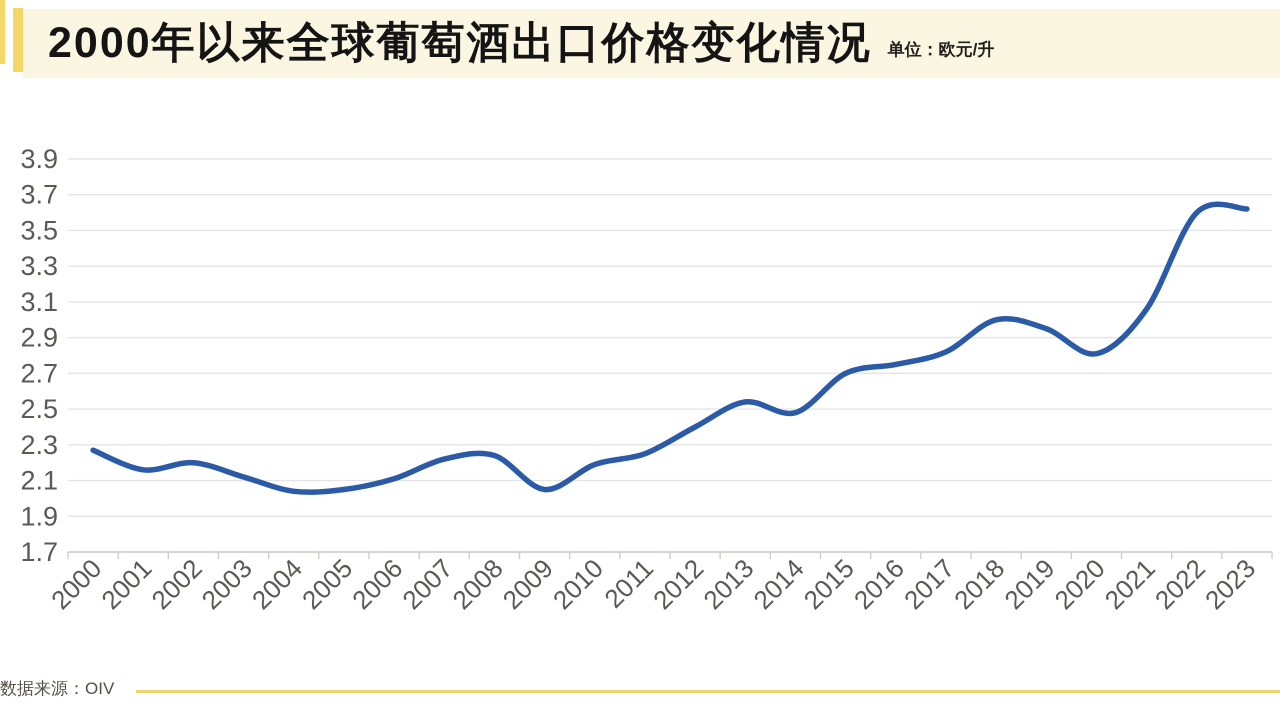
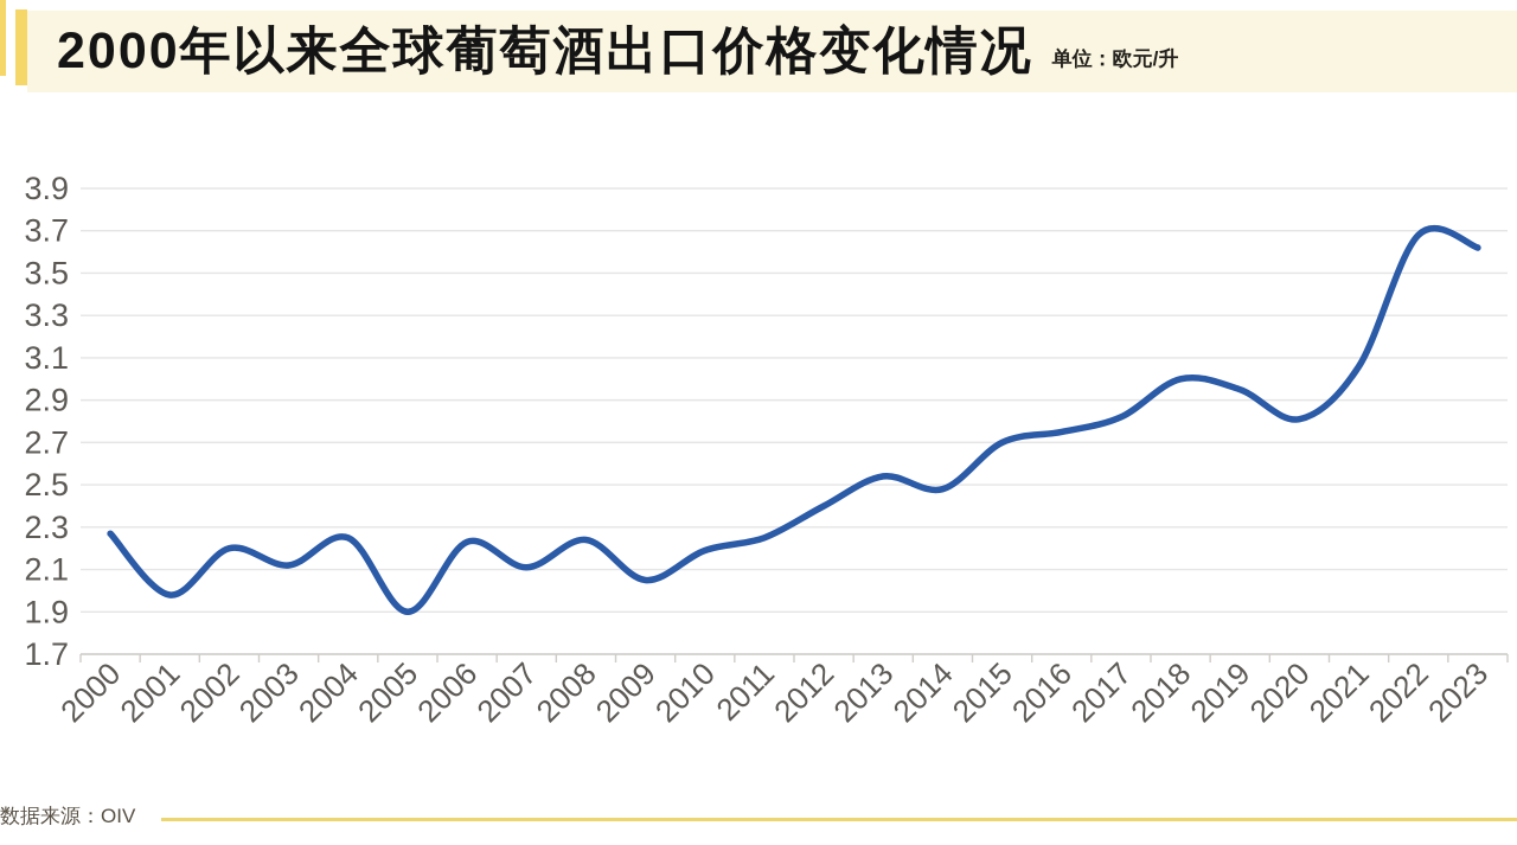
2001: 2.16 -> 1.98
2004: 2.04 -> 2.25
2005: 2.05 -> 1.90
2006: 2.11 -> 2.23
2007: 2.22 -> 2.11
2022: 3.60 -> 3.68
